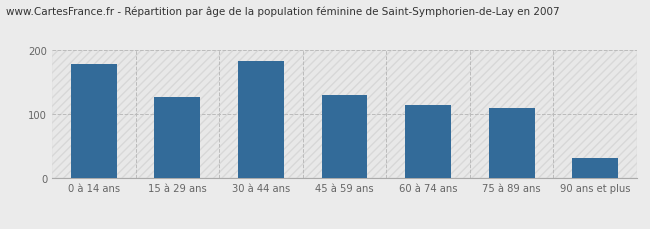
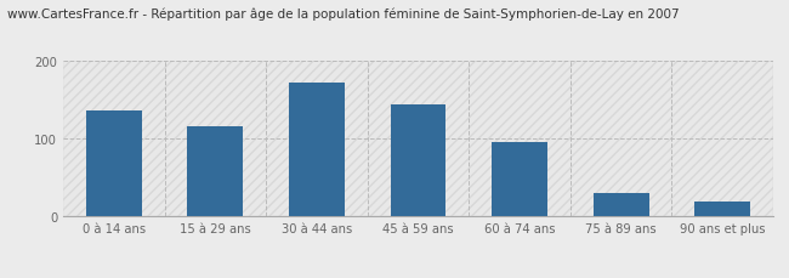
0 à 14 ans: 178 -> 136
15 à 29 ans: 127 -> 116
30 à 44 ans: 183 -> 172
45 à 59 ans: 130 -> 144
60 à 74 ans: 114 -> 96
75 à 89 ans: 110 -> 30
90 ans et plus: 32 -> 20
